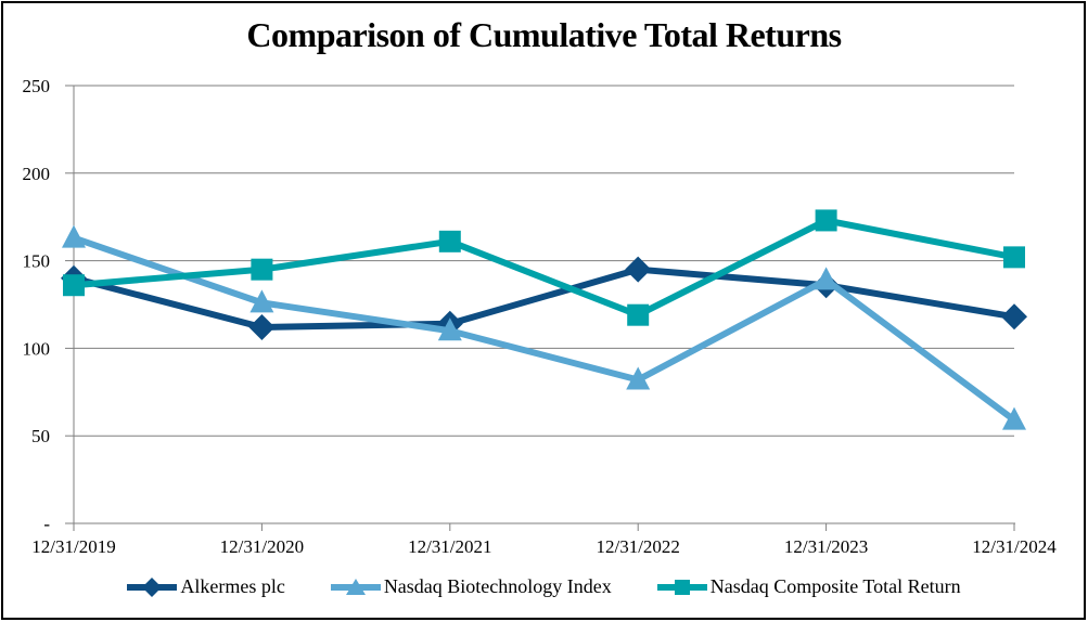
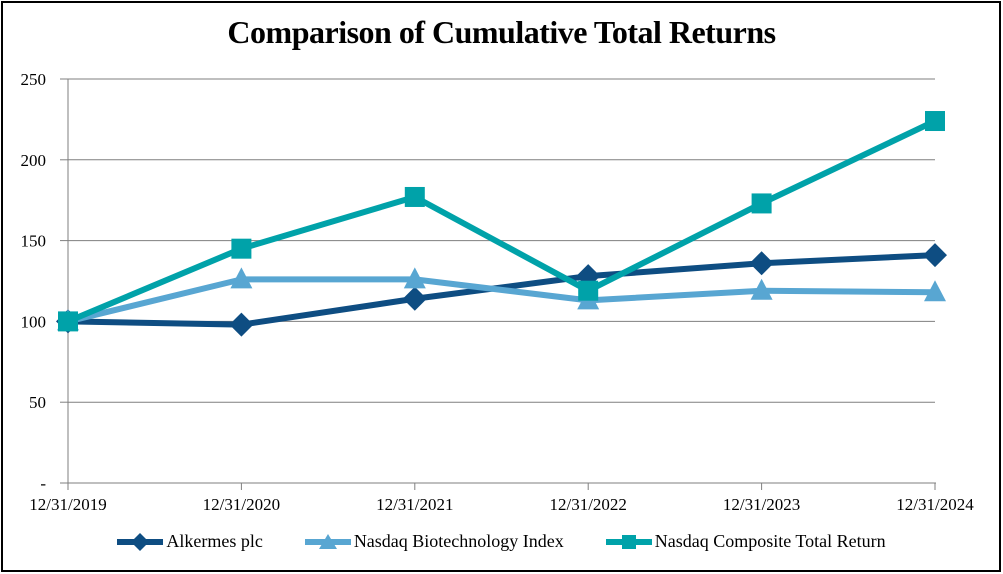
Alkermes plc/12/31/2019: 140 -> 100
Nasdaq Biotechnology Index/12/31/2019: 163 -> 100
Nasdaq Composite Total Return/12/31/2019: 136 -> 100
Alkermes plc/12/31/2020: 112 -> 98
Nasdaq Biotechnology Index/12/31/2021: 110 -> 126
Nasdaq Composite Total Return/12/31/2021: 161 -> 177
Alkermes plc/12/31/2022: 145 -> 128
Nasdaq Biotechnology Index/12/31/2022: 82 -> 113
Nasdaq Biotechnology Index/12/31/2023: 139 -> 119
Alkermes plc/12/31/2024: 118 -> 141
Nasdaq Biotechnology Index/12/31/2024: 59 -> 118
Nasdaq Composite Total Return/12/31/2024: 152 -> 224
